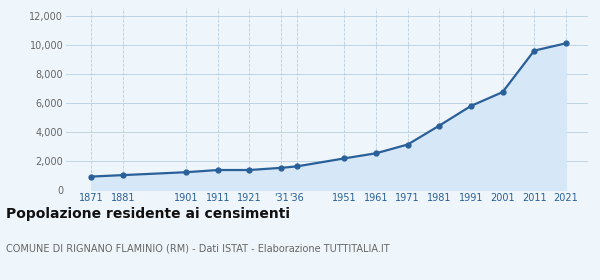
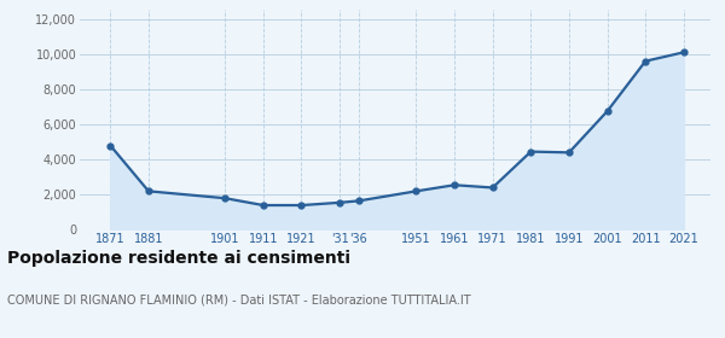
1871: 1,000 -> 4,800
1881: 1,000 -> 2,200
1901: 1,200 -> 1,800
1971: 3,200 -> 2,400
1991: 5,800 -> 4,400
